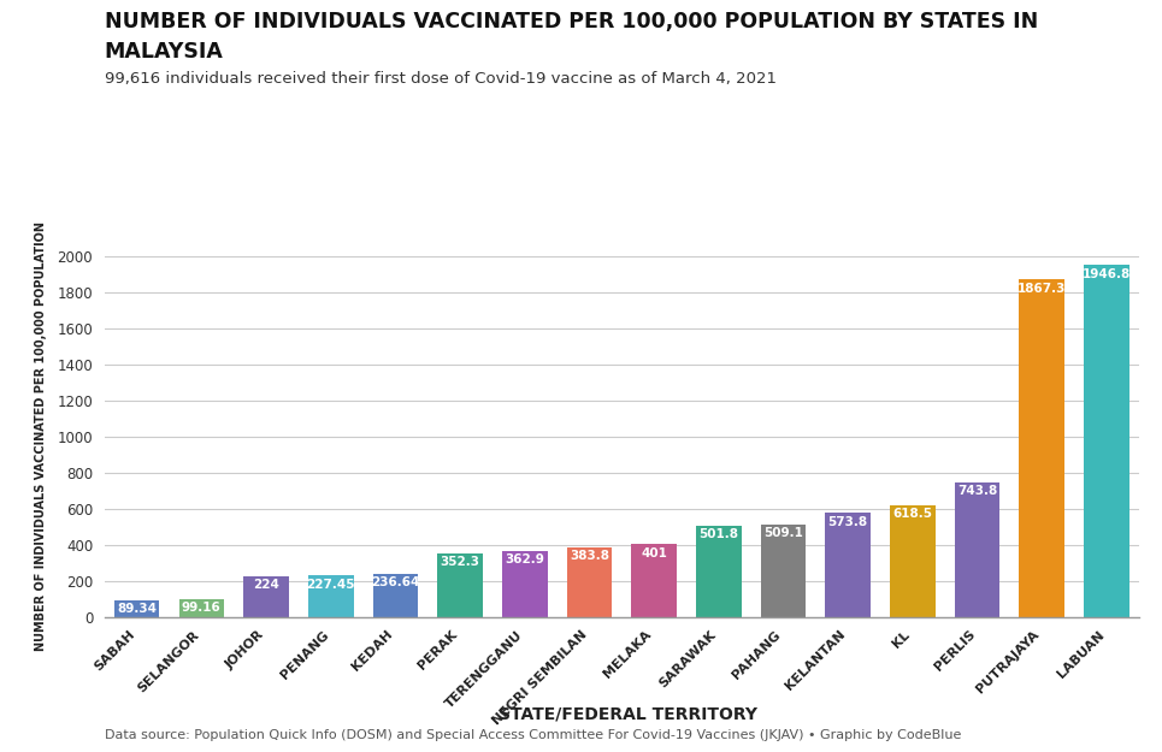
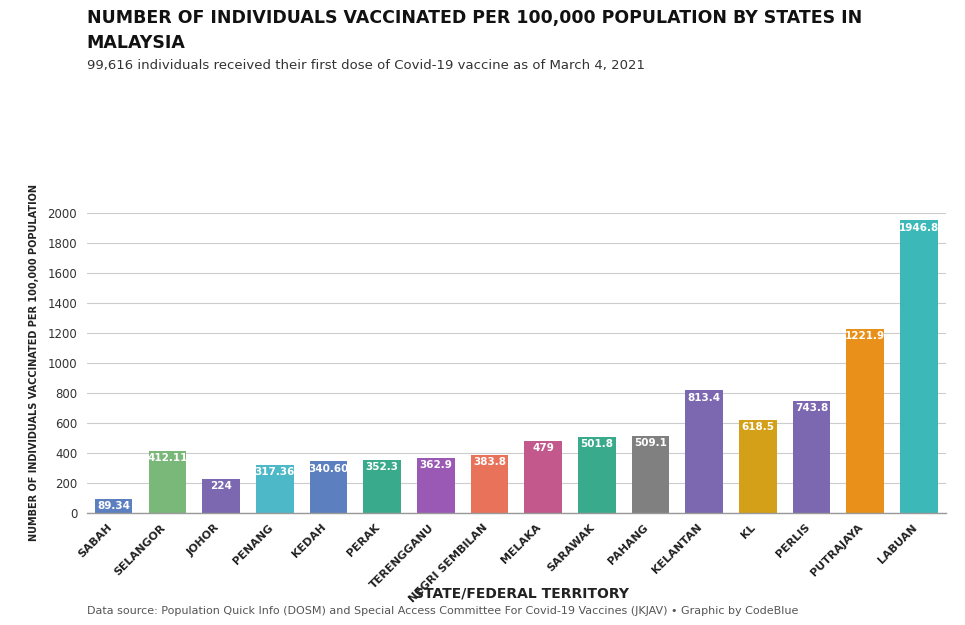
SELANGOR: 99.16 -> 412.11
PENANG: 227.45 -> 317.36
KEDAH: 236.64 -> 340.60
MELAKA: 401 -> 479
KELANTAN: 573.8 -> 813.4
PUTRAJAYA: 1867.3 -> 1221.9
